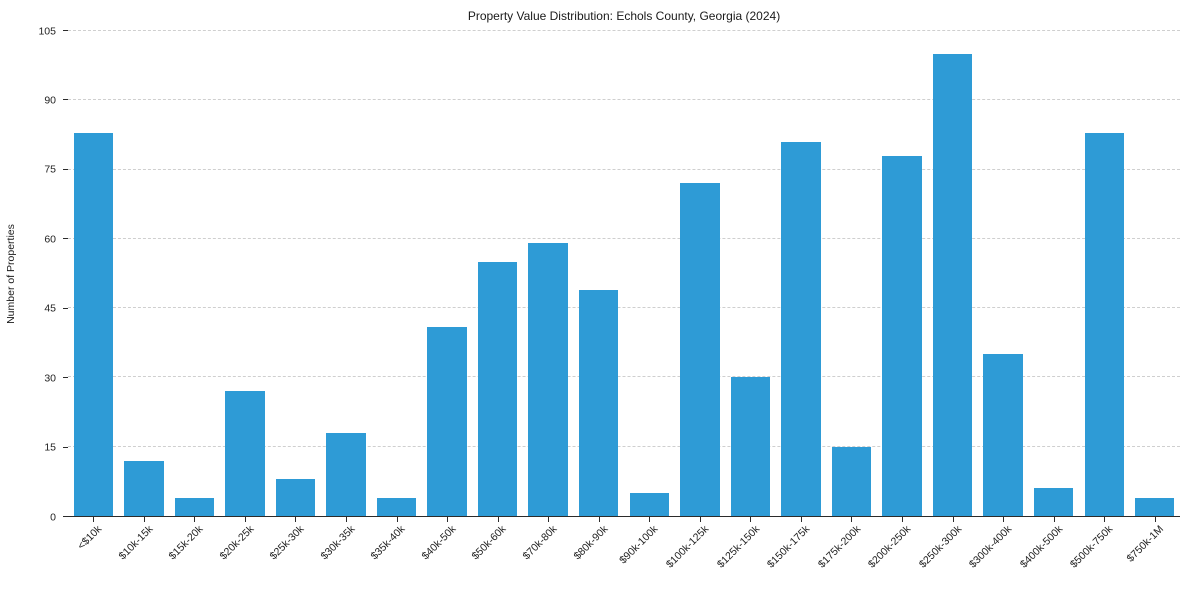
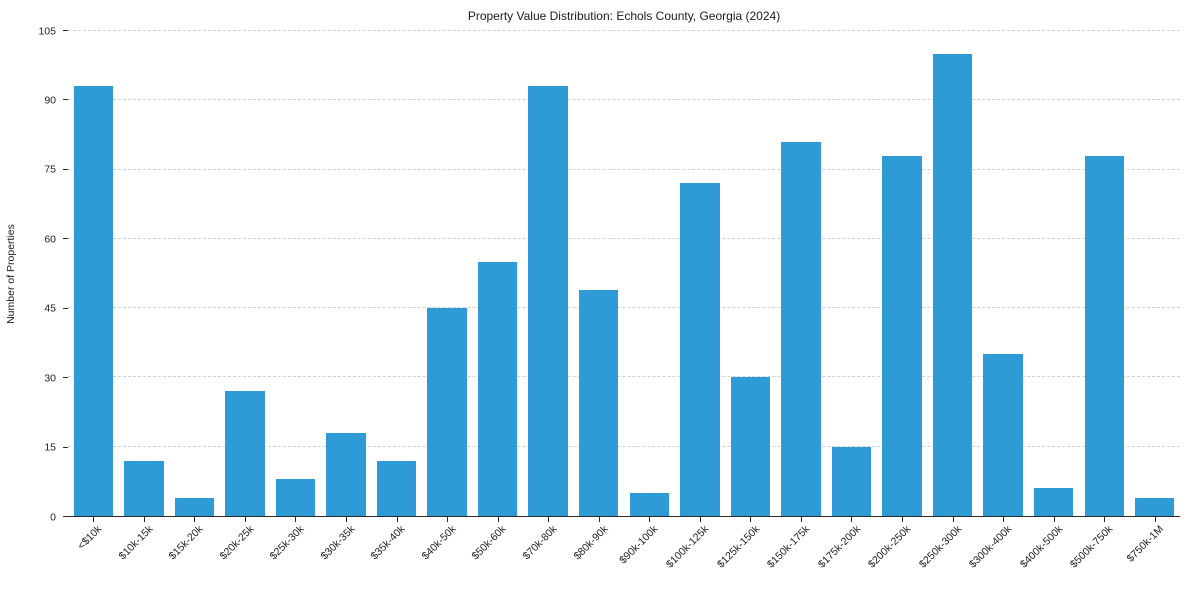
<$10k: 83 -> 93
$35k-40k: 4 -> 12
$40k-50k: 41 -> 45
$70k-80k: 59 -> 93
$500k-750k: 83 -> 78
